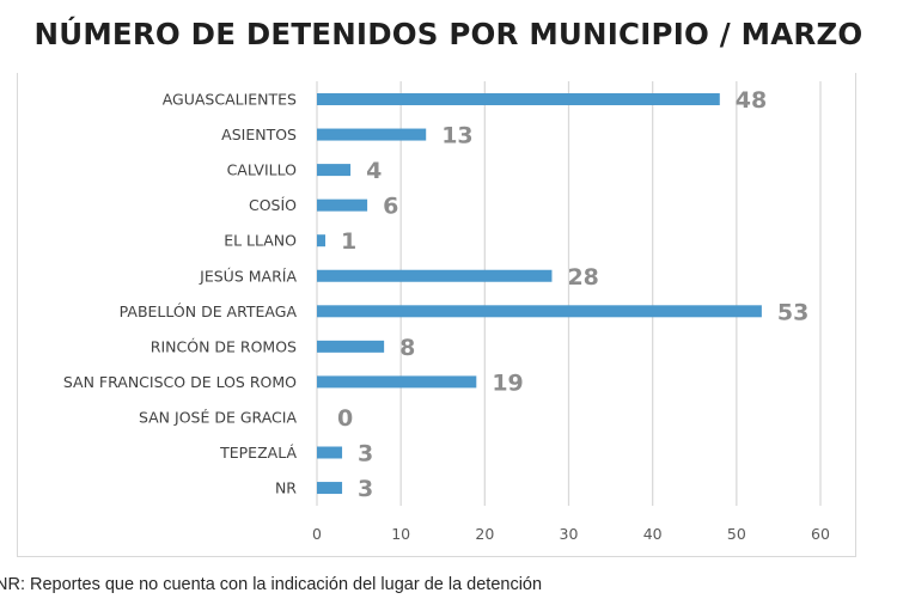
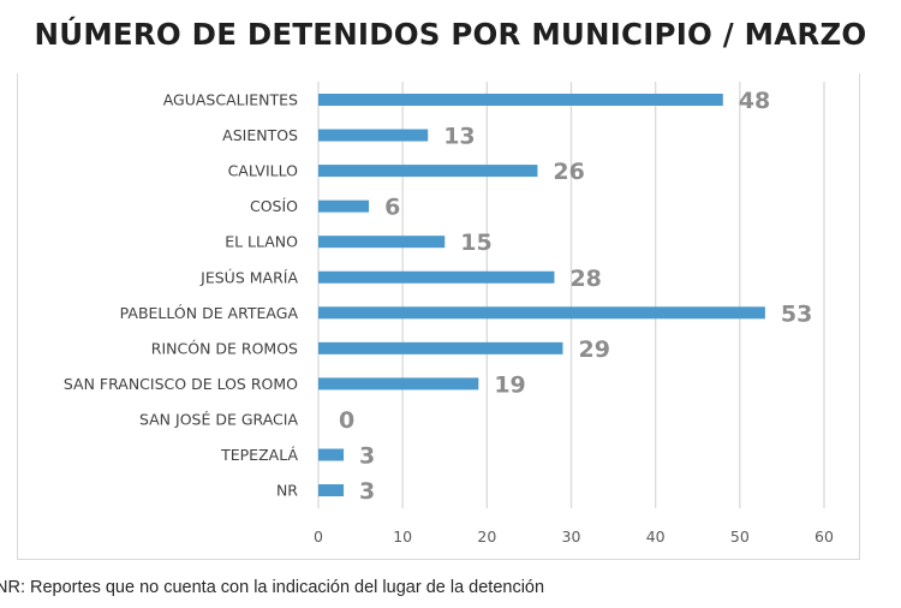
CALVILLO: 4 -> 26
EL LLANO: 1 -> 15
RINCÓN DE ROMOS: 8 -> 29
